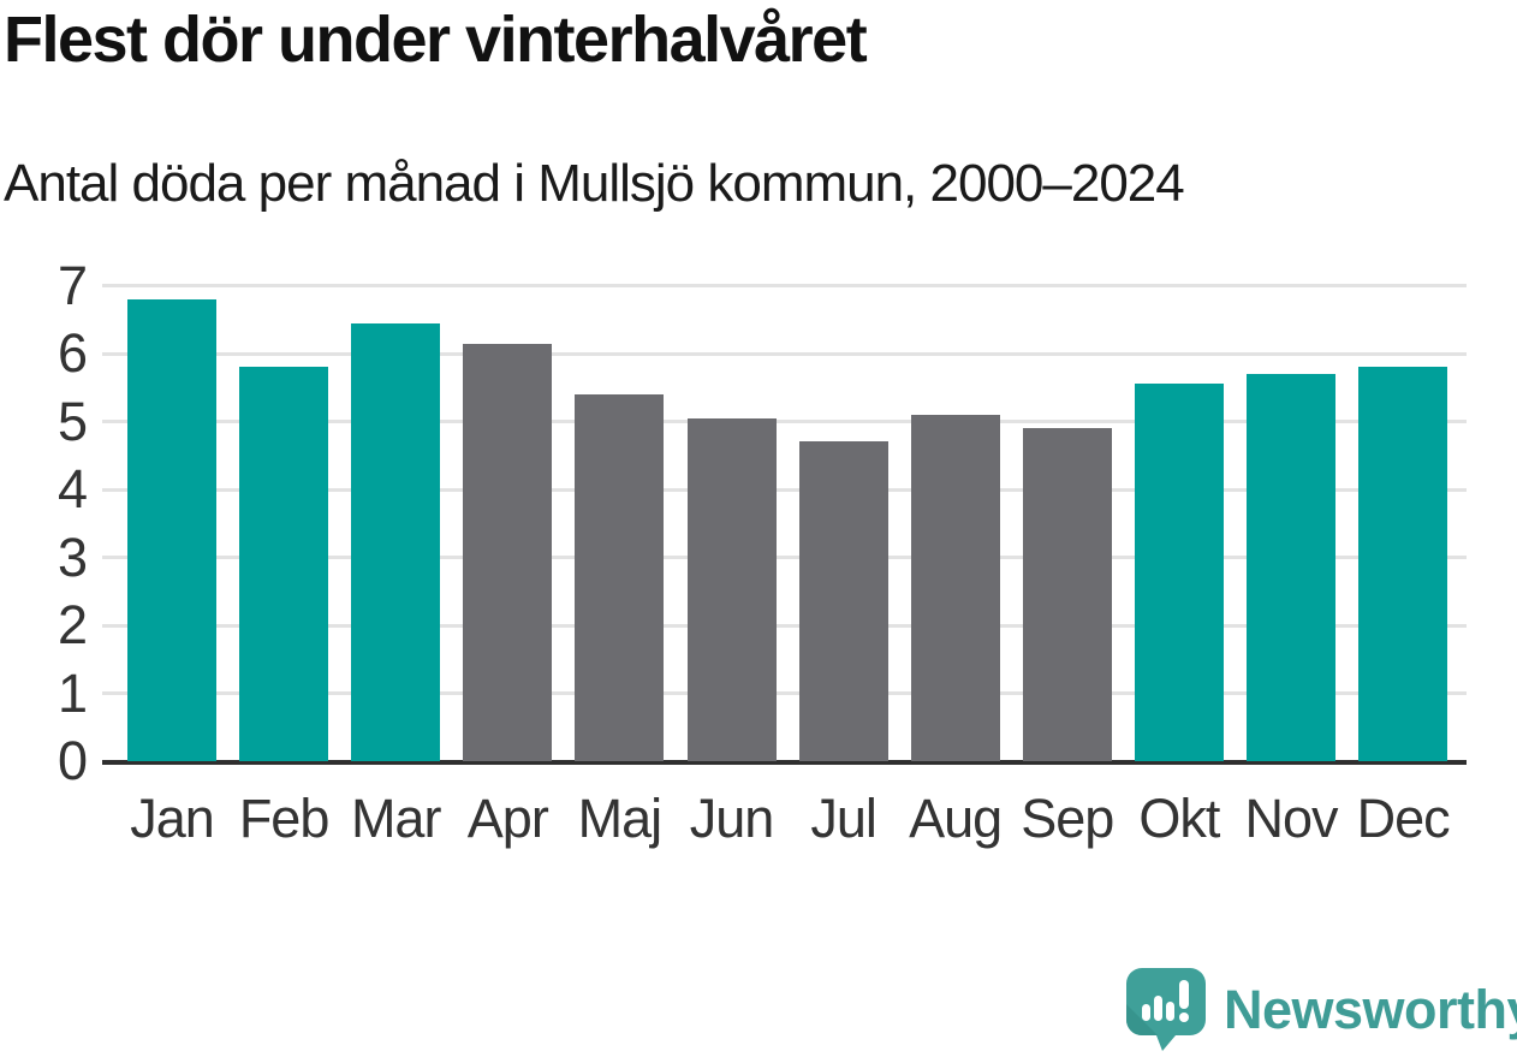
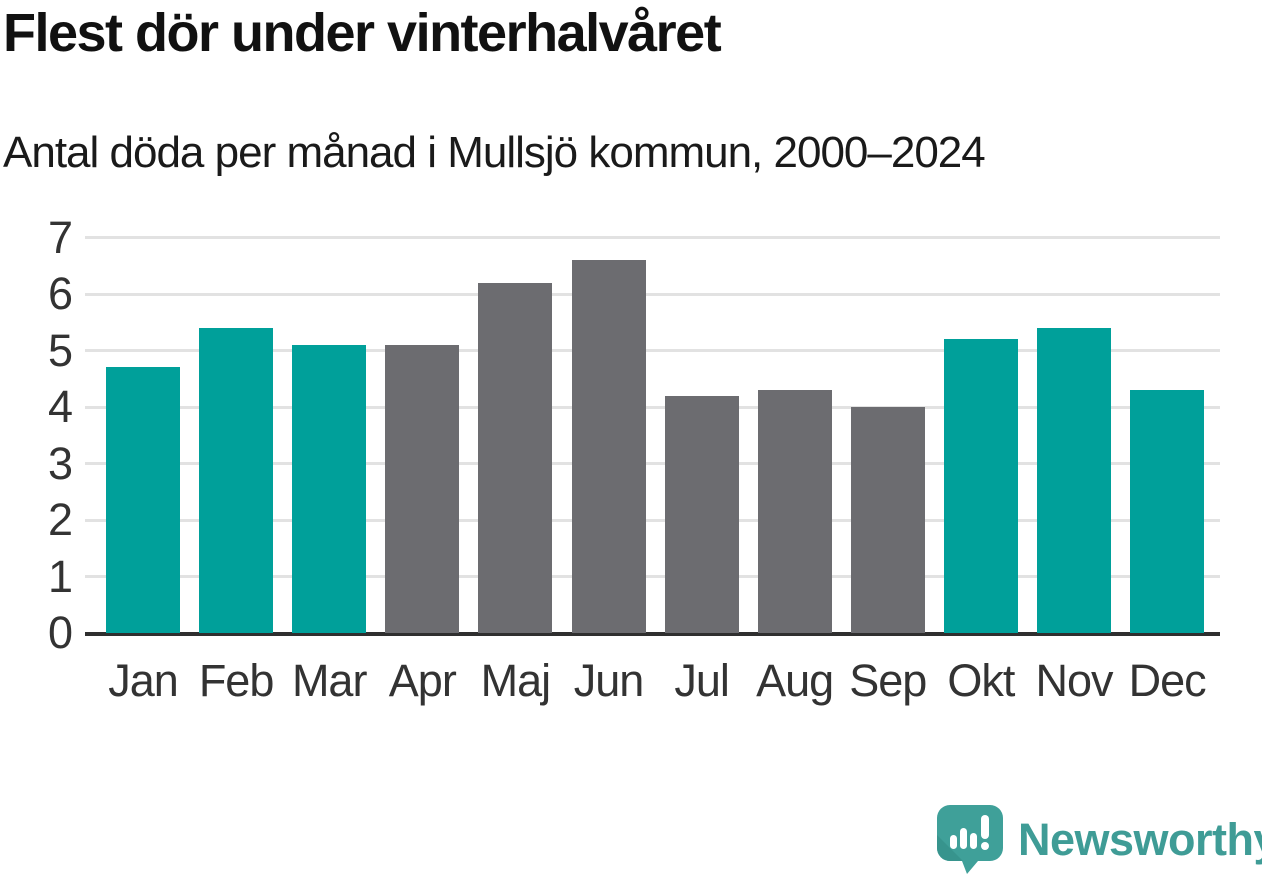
Jan: 6.8 -> 4.7
Feb: 5.8 -> 5.4
Mar: 6.5 -> 5.1
Apr: 6.2 -> 5.1
Maj: 5.4 -> 6.2
Jun: 5.0 -> 6.6
Jul: 4.7 -> 4.2
Aug: 5.1 -> 4.3
Sep: 4.9 -> 4.0
Okt: 5.5 -> 5.2
Nov: 5.7 -> 5.4
Dec: 5.8 -> 4.3
